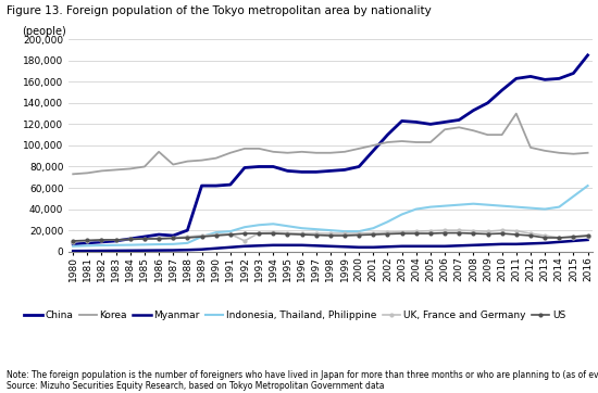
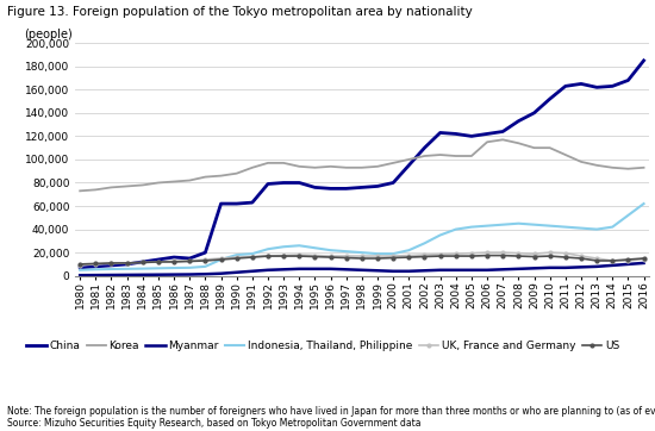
Korea/1986: 94,000 -> 81,000
UK, France and Germany/1992: 10,000 -> 17,000
Korea/2011: 130,000 -> 104,000
